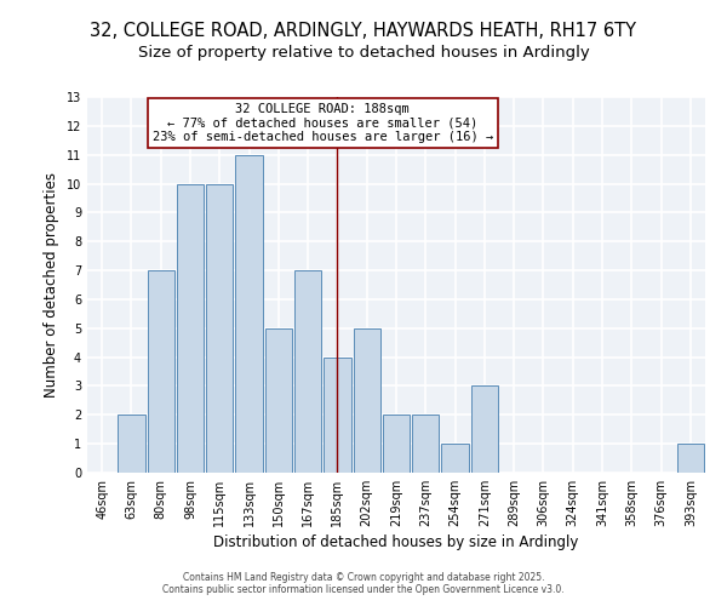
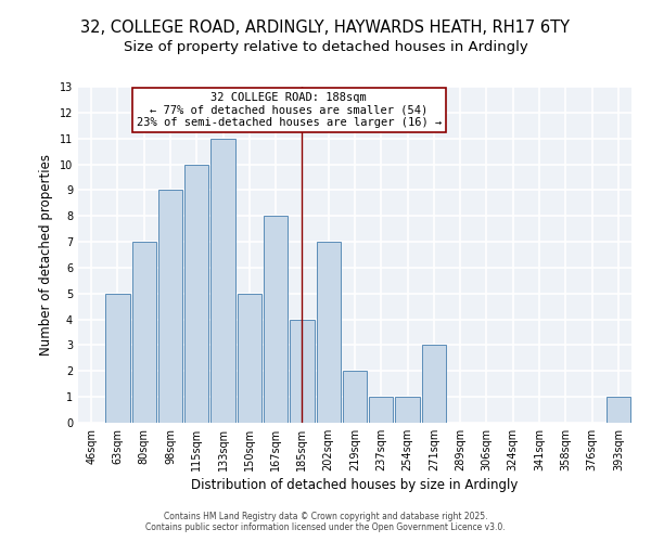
63sqm: 2 -> 5
98sqm: 10 -> 9
167sqm: 7 -> 8
202sqm: 5 -> 7
237sqm: 2 -> 1
